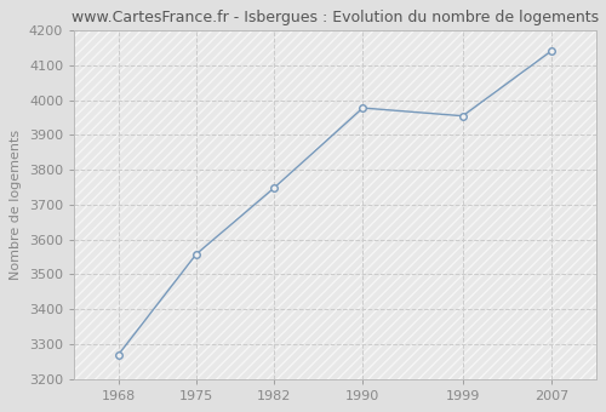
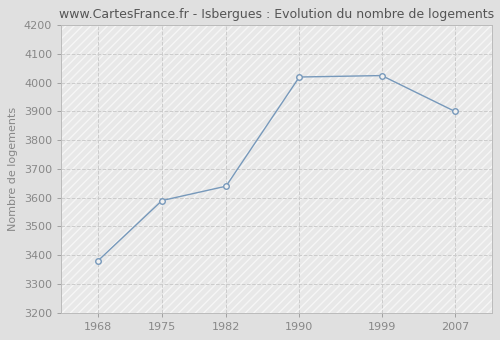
1968: 3270 -> 3380
1975: 3558 -> 3590
1982: 3748 -> 3640
1990: 3978 -> 4020
1999: 3955 -> 4025
2007: 4142 -> 3900
